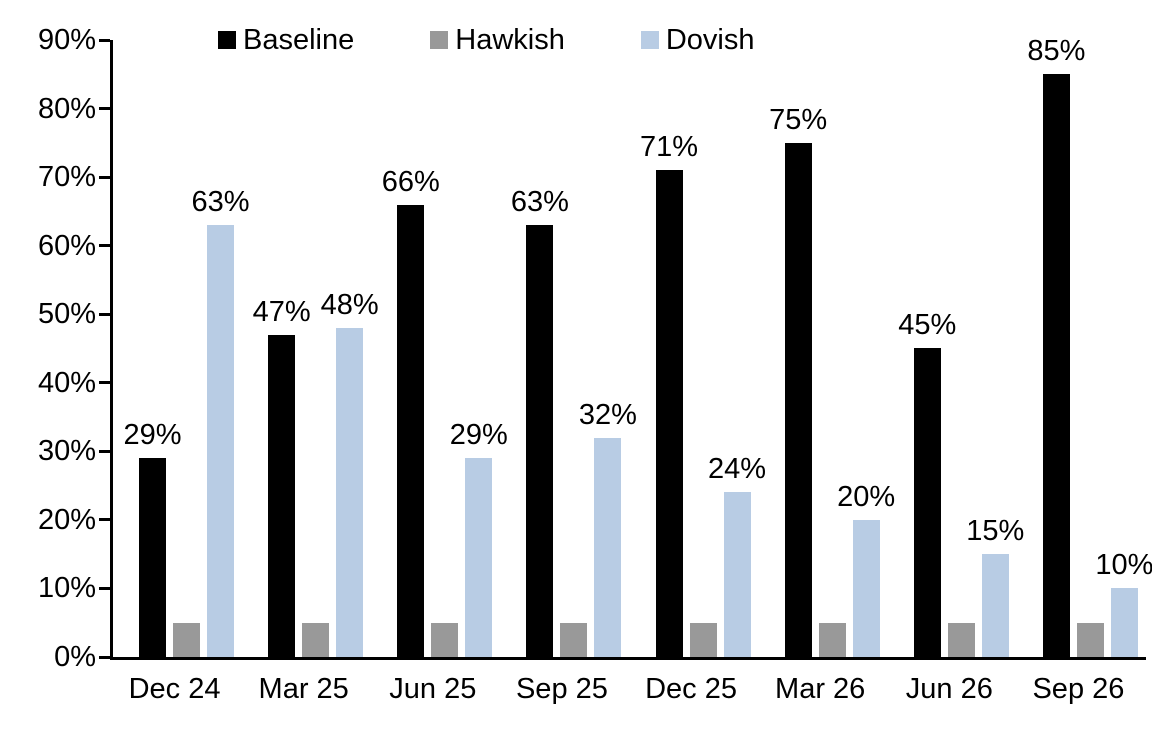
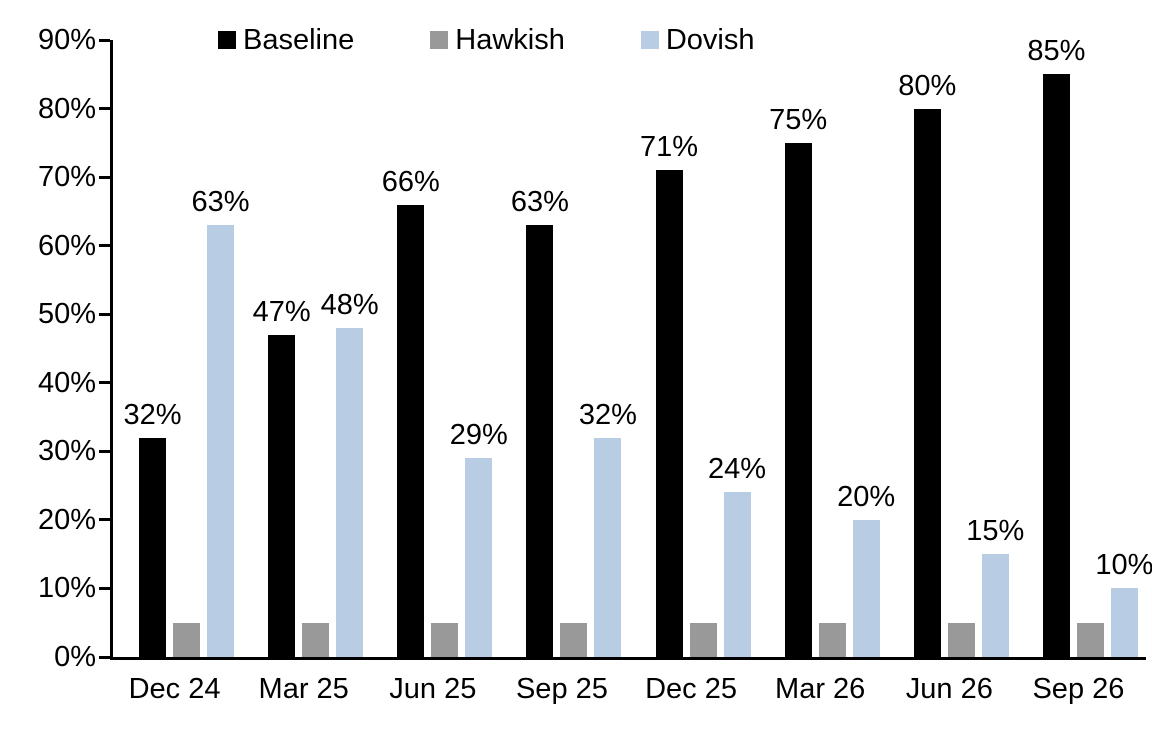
Baseline/Dec 24: 29% -> 32%
Baseline/Jun 26: 45% -> 80%
